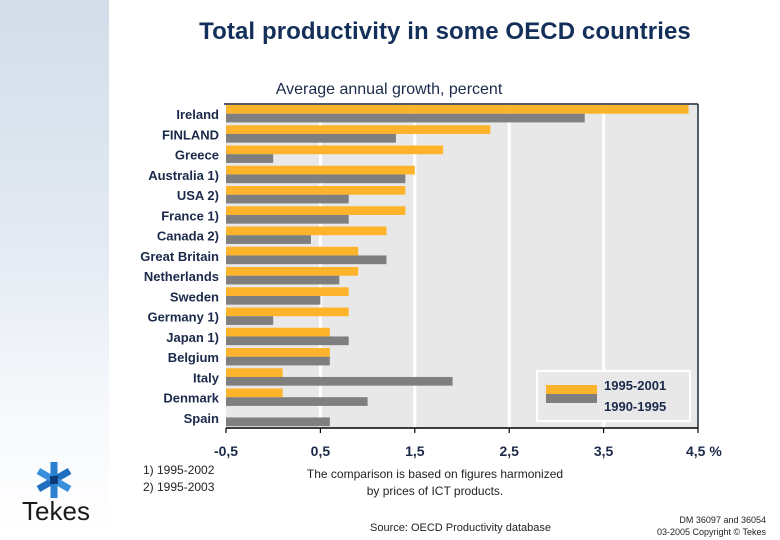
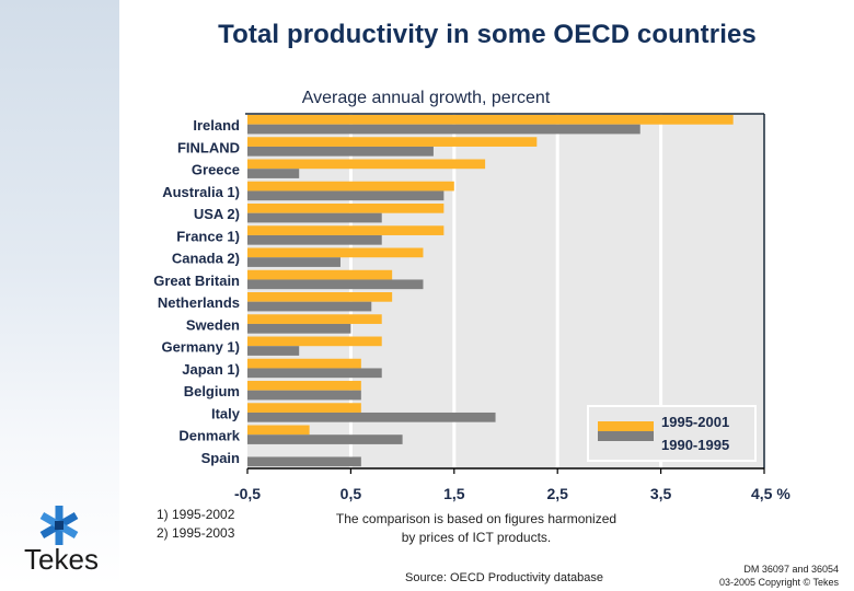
1995-2001/Ireland: 4,4% -> 4,2%
1995-2001/Italy: 0,1% -> 0,6%
